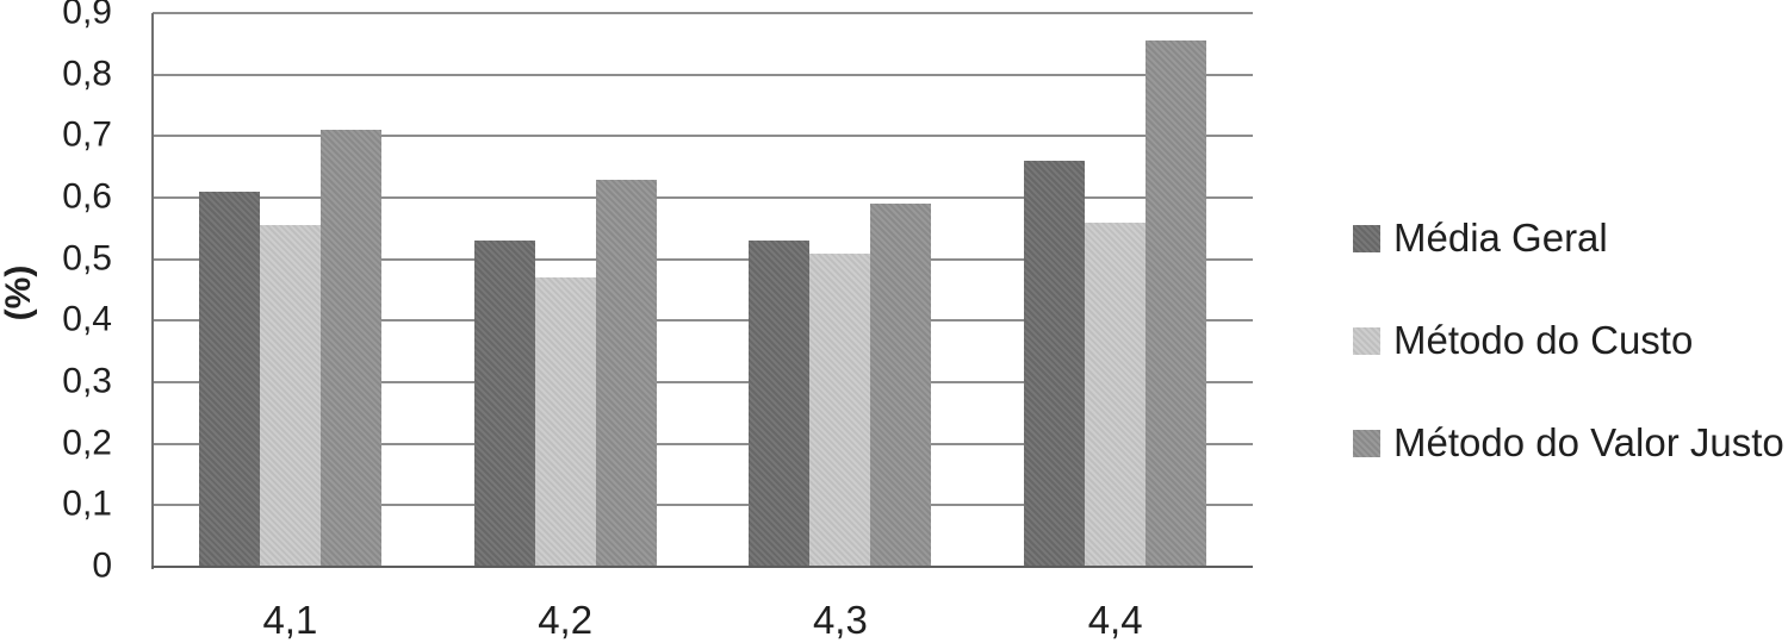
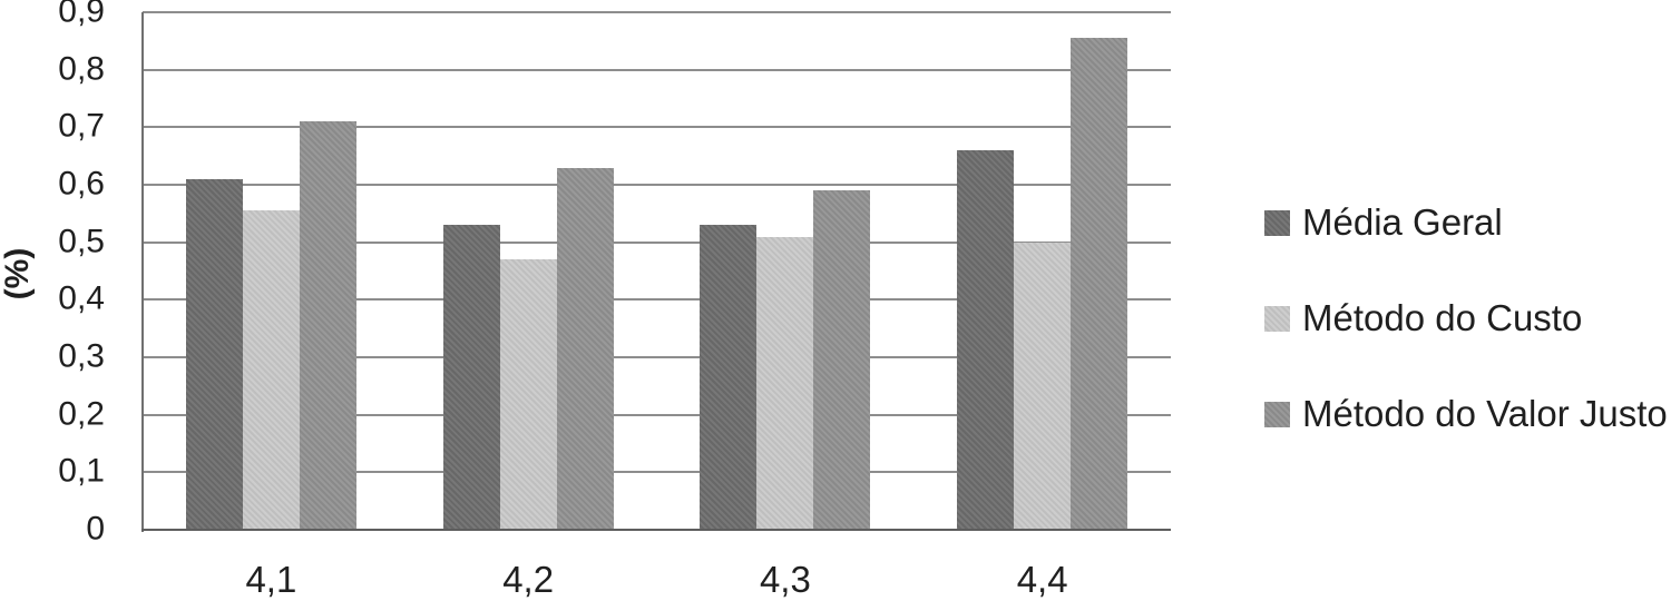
Método do Custo/4,4: 0,56 -> 0,50
